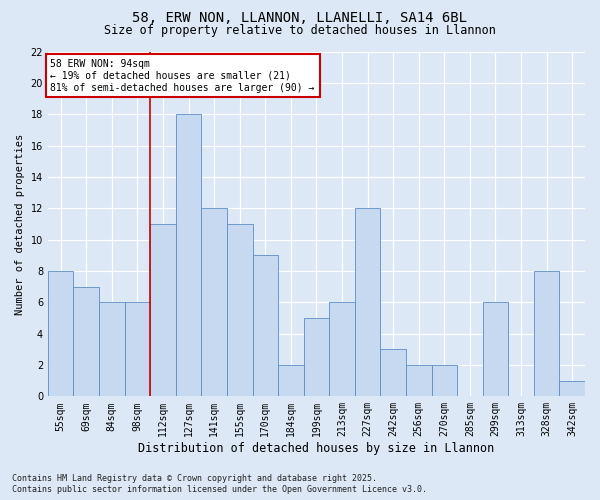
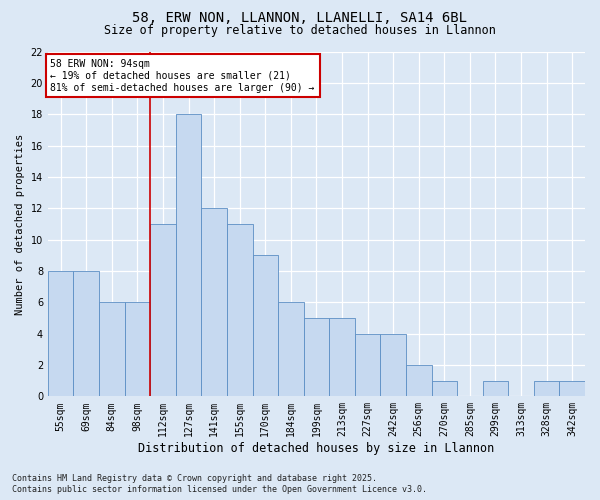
69sqm: 7 -> 8
184sqm: 2 -> 6
213sqm: 6 -> 5
227sqm: 12 -> 4
242sqm: 3 -> 4
270sqm: 2 -> 1
299sqm: 6 -> 1
328sqm: 8 -> 1
